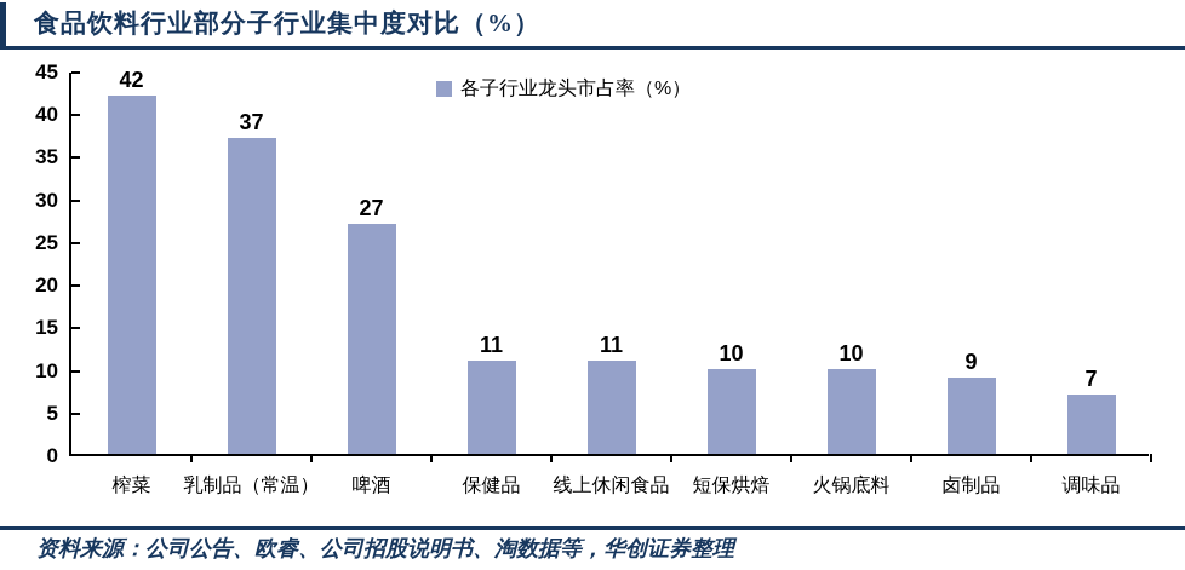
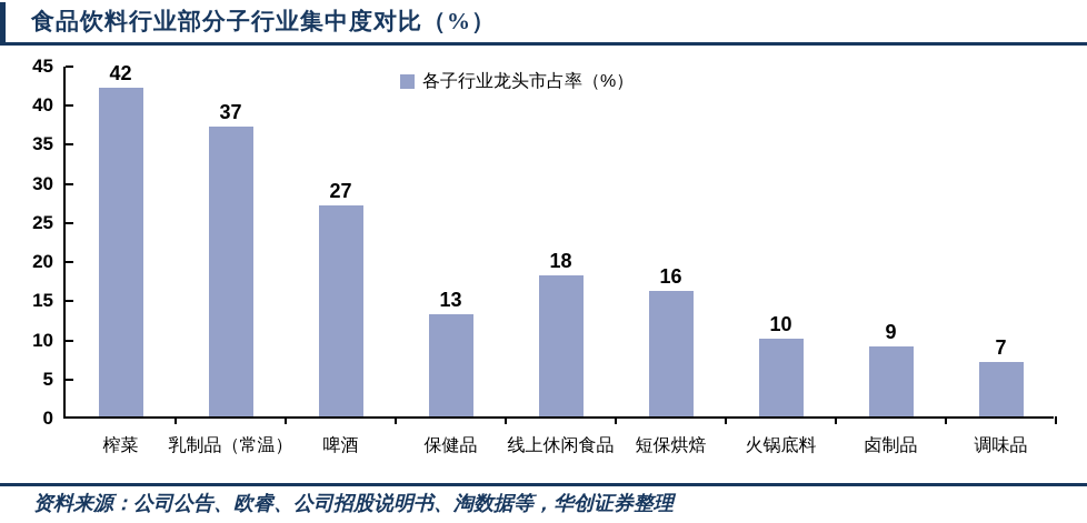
保健品: 11 -> 13
线上休闲食品: 11 -> 18
短保烘焙: 10 -> 16
